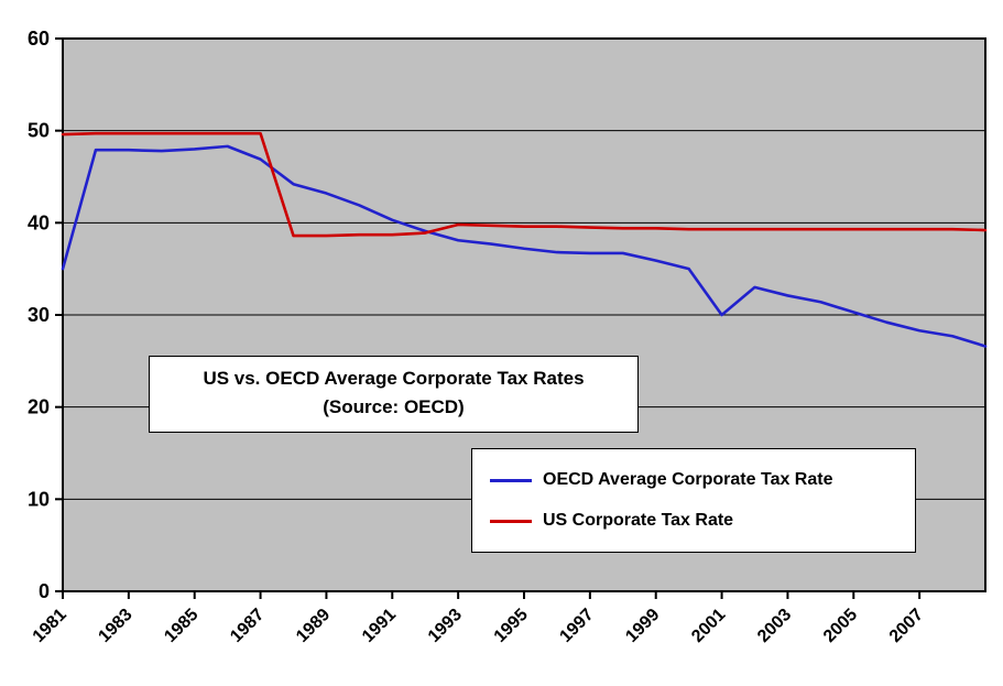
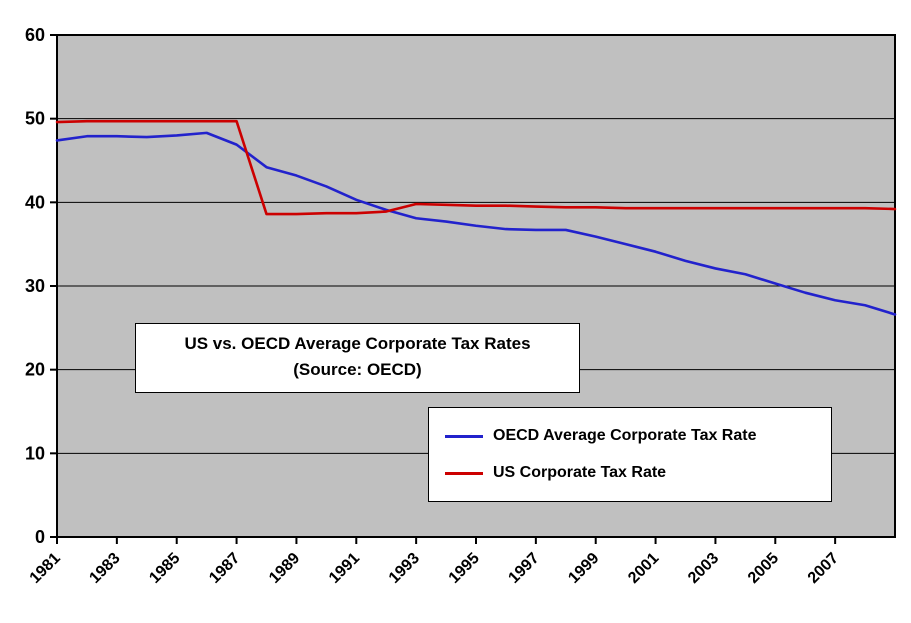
OECD Average Corporate Tax Rate/1981: 35 -> 47
OECD Average Corporate Tax Rate/2001: 30 -> 34
